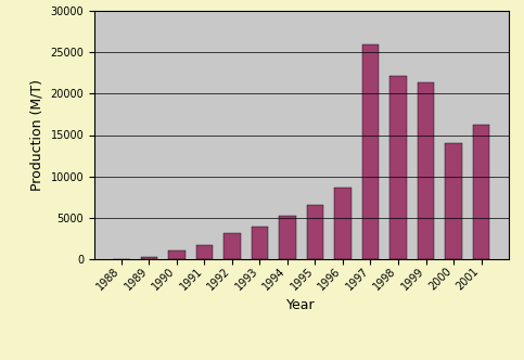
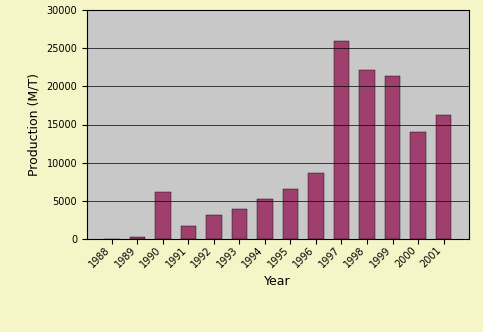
1990: 1000 -> 6200
